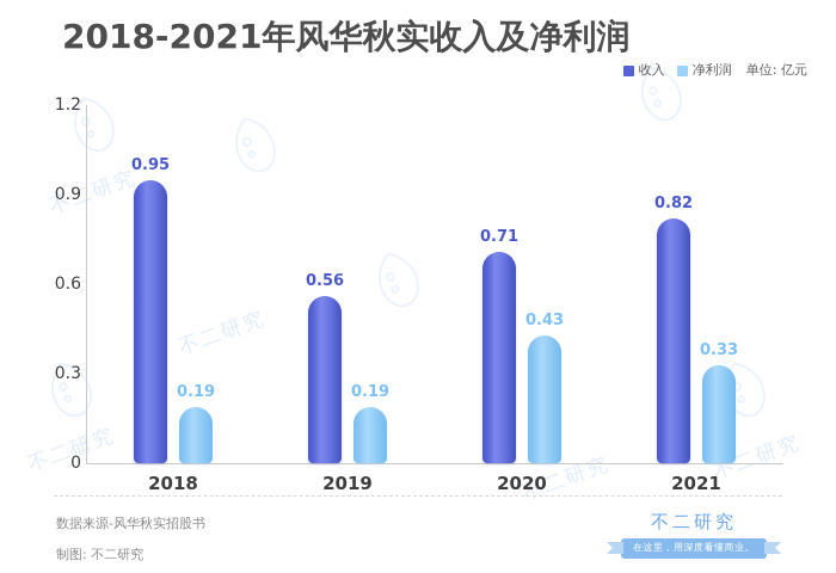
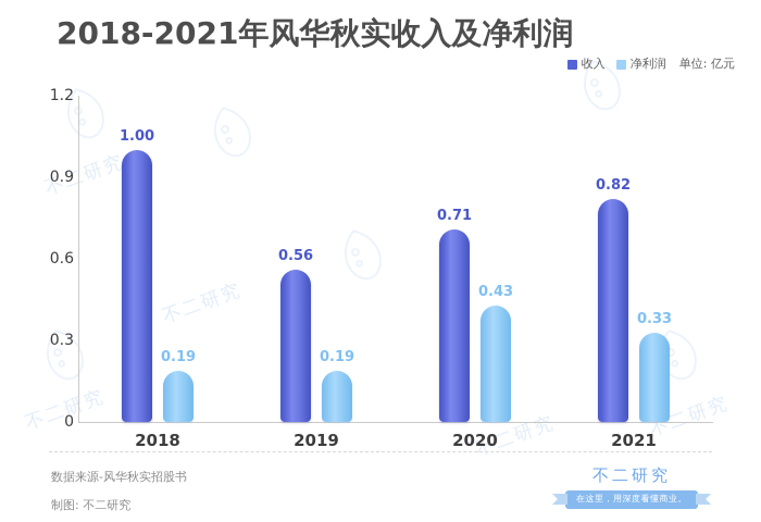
收入/2018: 0.95 -> 1.00
